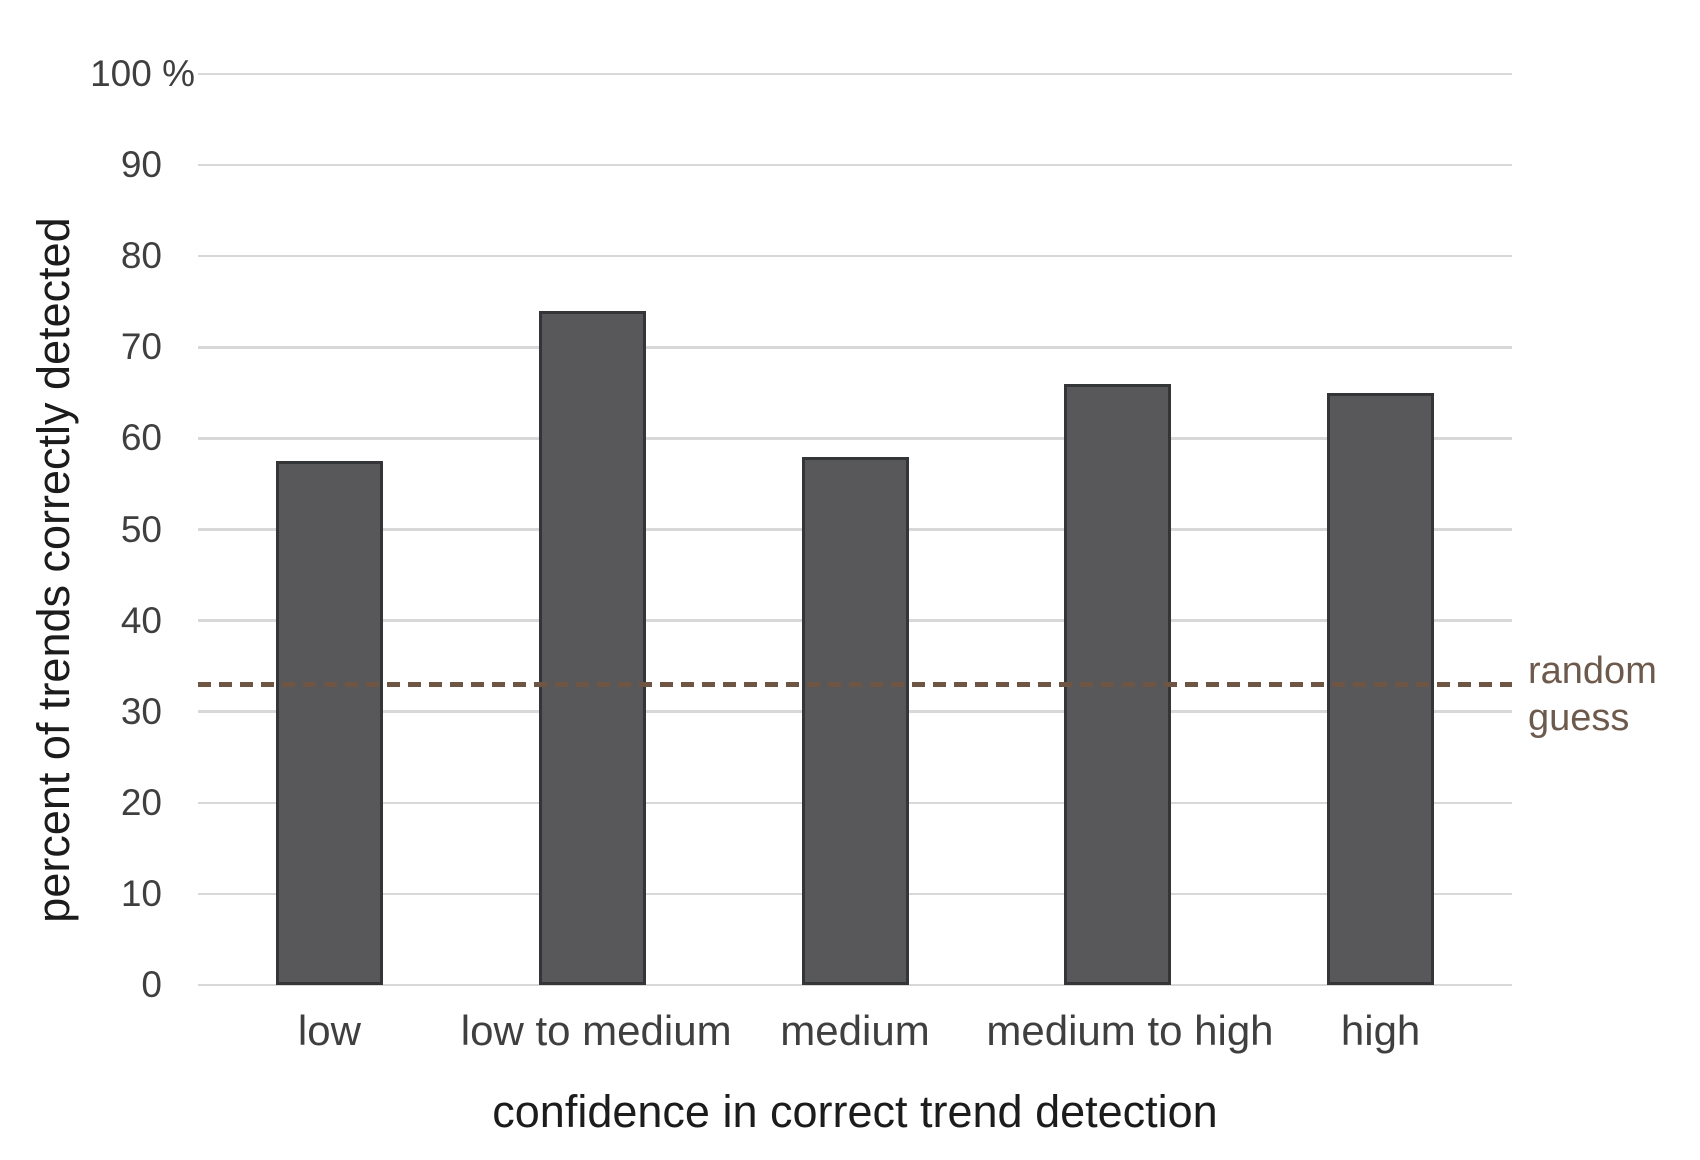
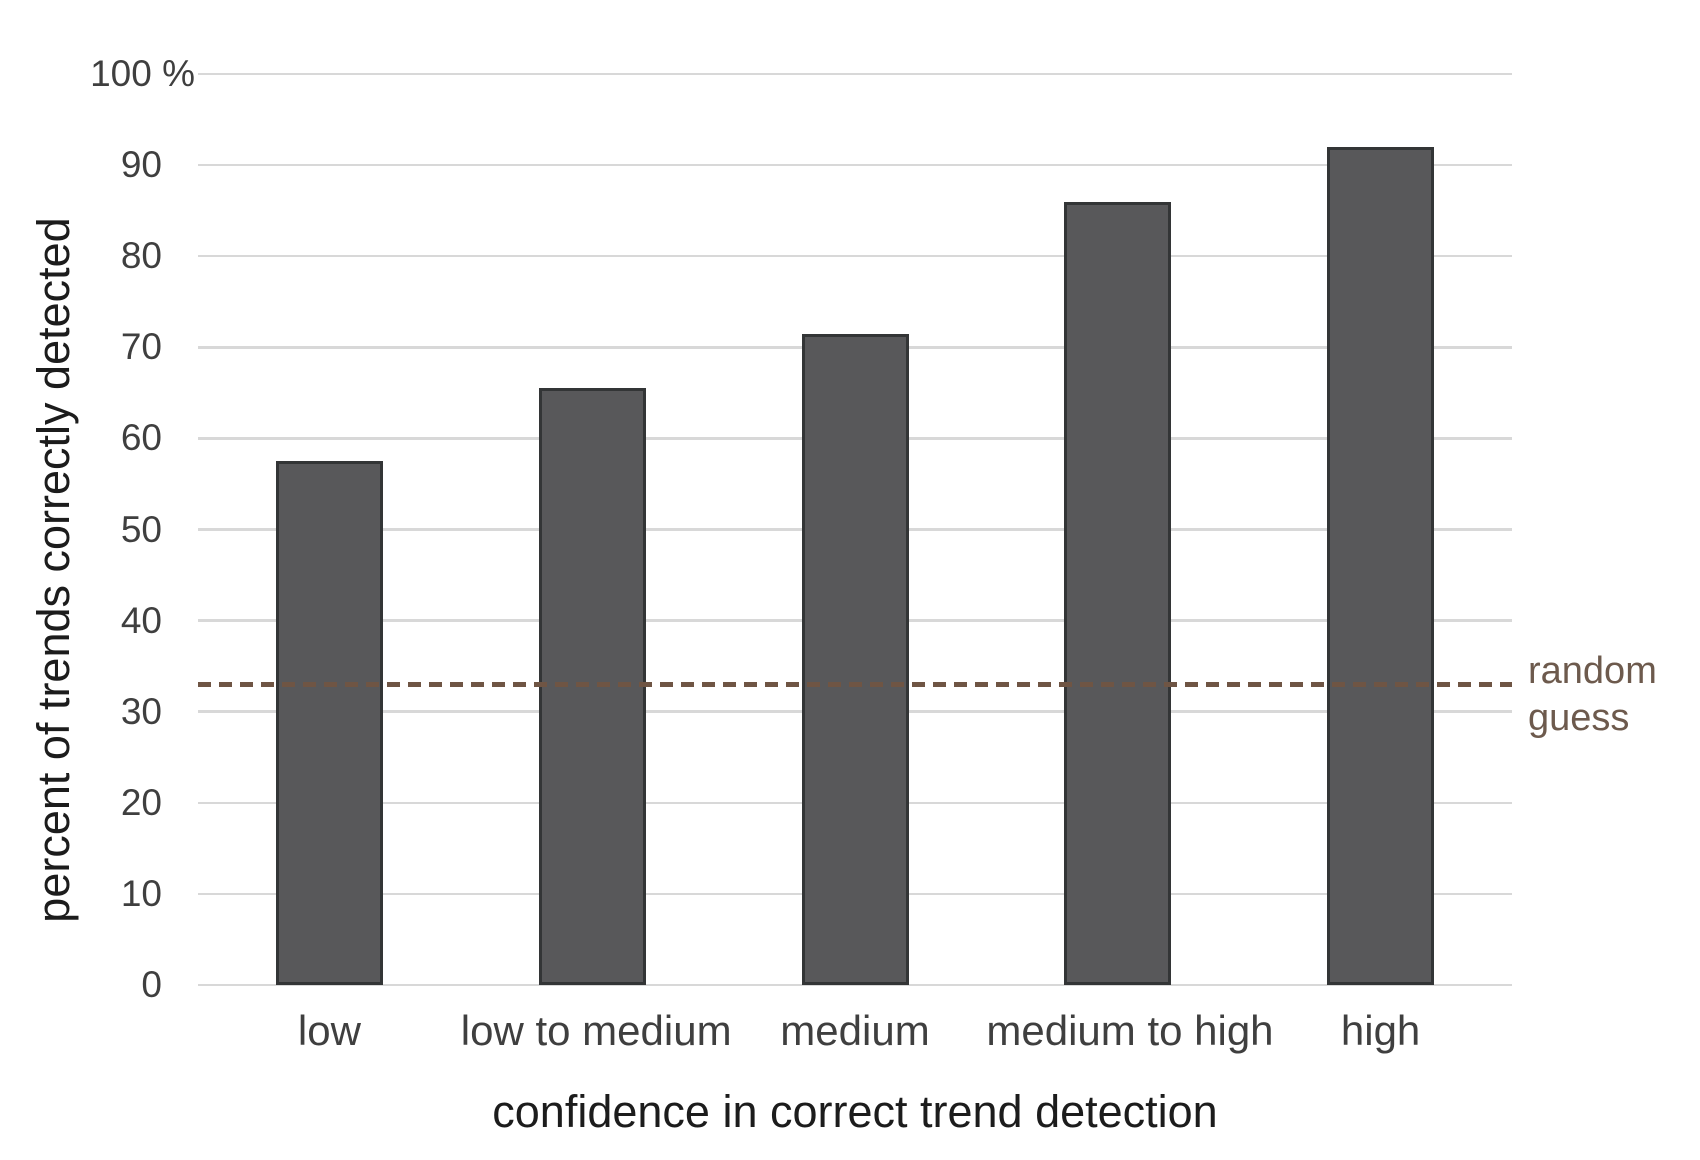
low to medium: 74 -> 66
medium: 58 -> 72
medium to high: 66 -> 86
high: 65 -> 92
